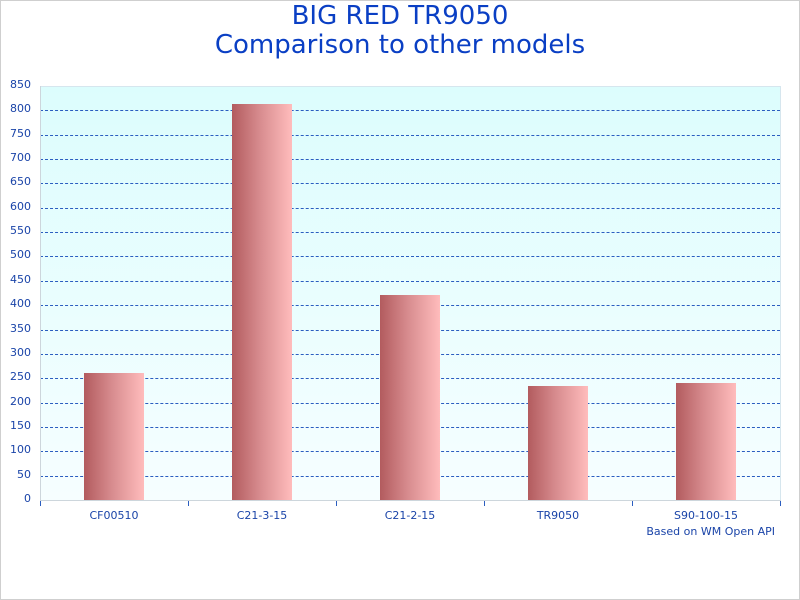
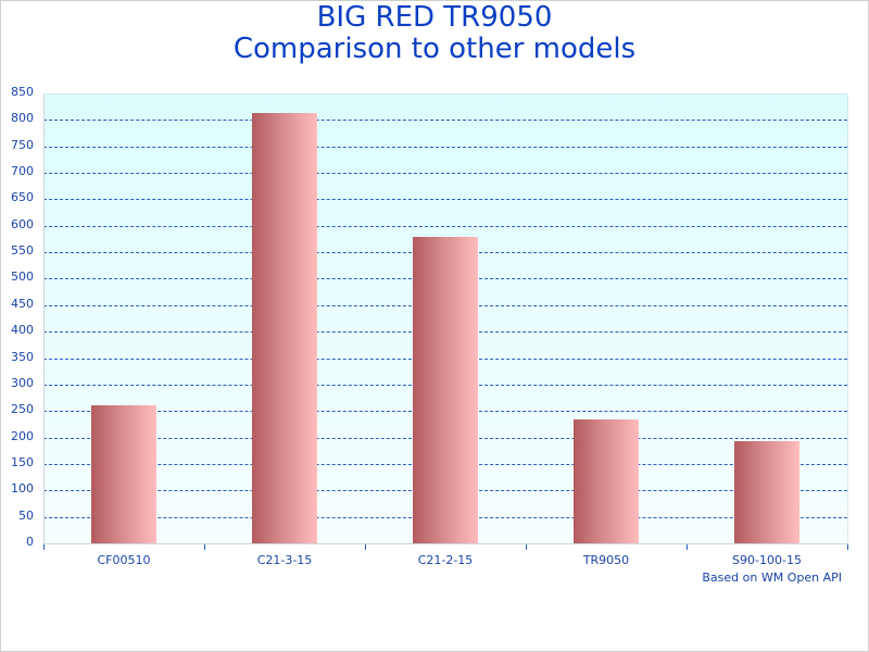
C21-2-15: 420 -> 580
S90-100-15: 240 -> 190
